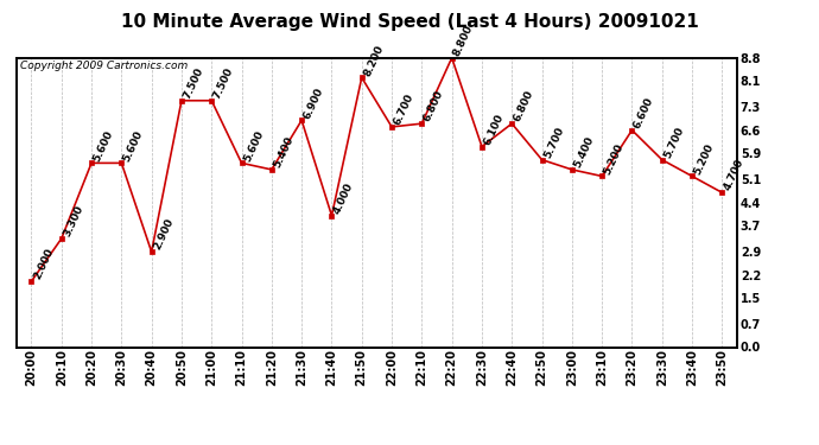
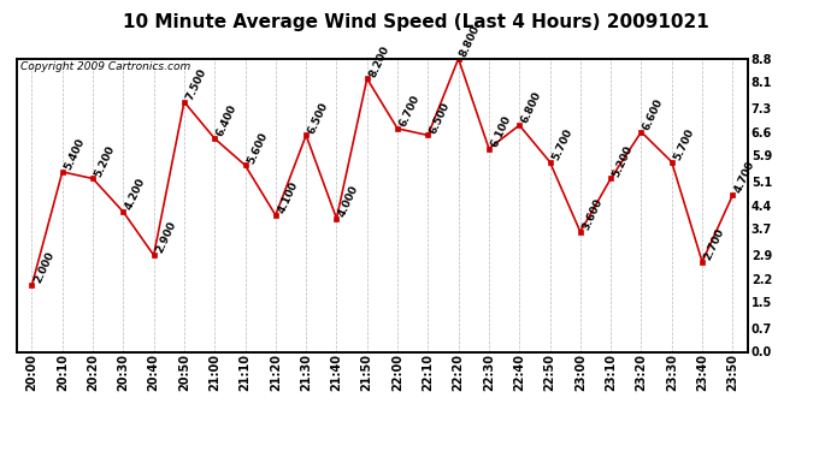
20:10: 3.300 -> 5.400
20:20: 5.600 -> 5.200
20:30: 5.600 -> 4.200
21:00: 7.500 -> 6.400
21:20: 5.400 -> 4.100
21:30: 6.900 -> 6.500
22:10: 6.800 -> 6.500
23:00: 5.400 -> 3.600
23:40: 5.200 -> 2.700
